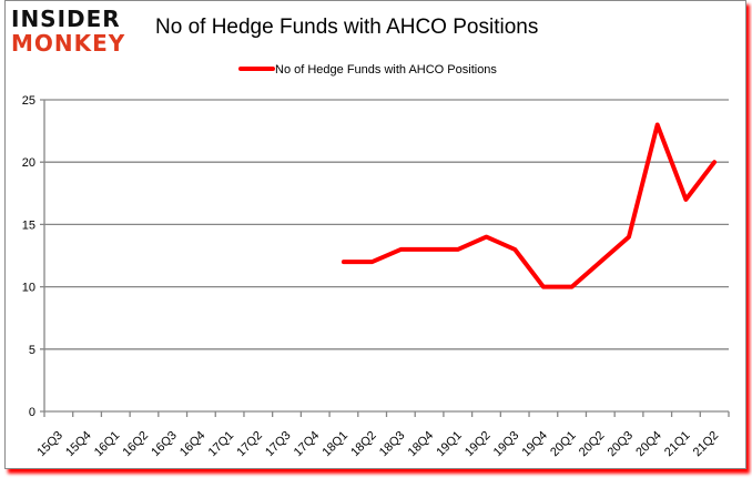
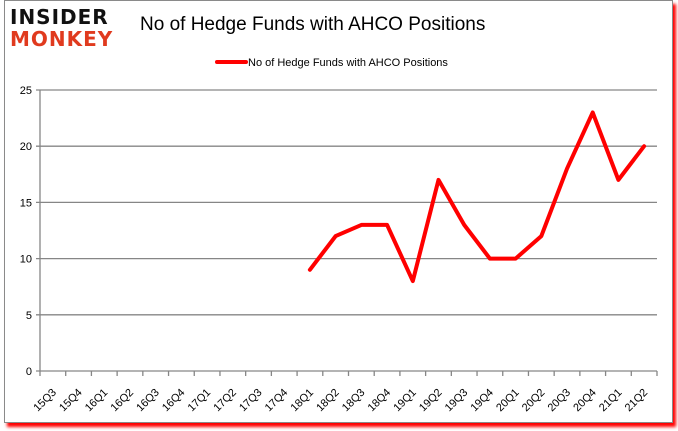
18Q1: 12 -> 9
19Q1: 13 -> 8
19Q2: 14 -> 17
20Q3: 14 -> 18
